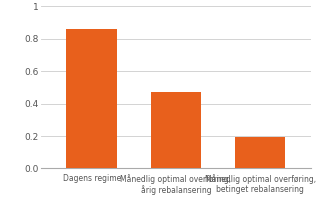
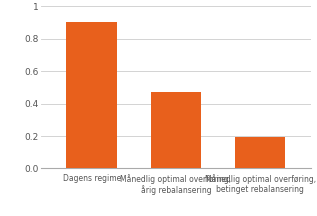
Dagens regime: 0.86 -> 0.91
